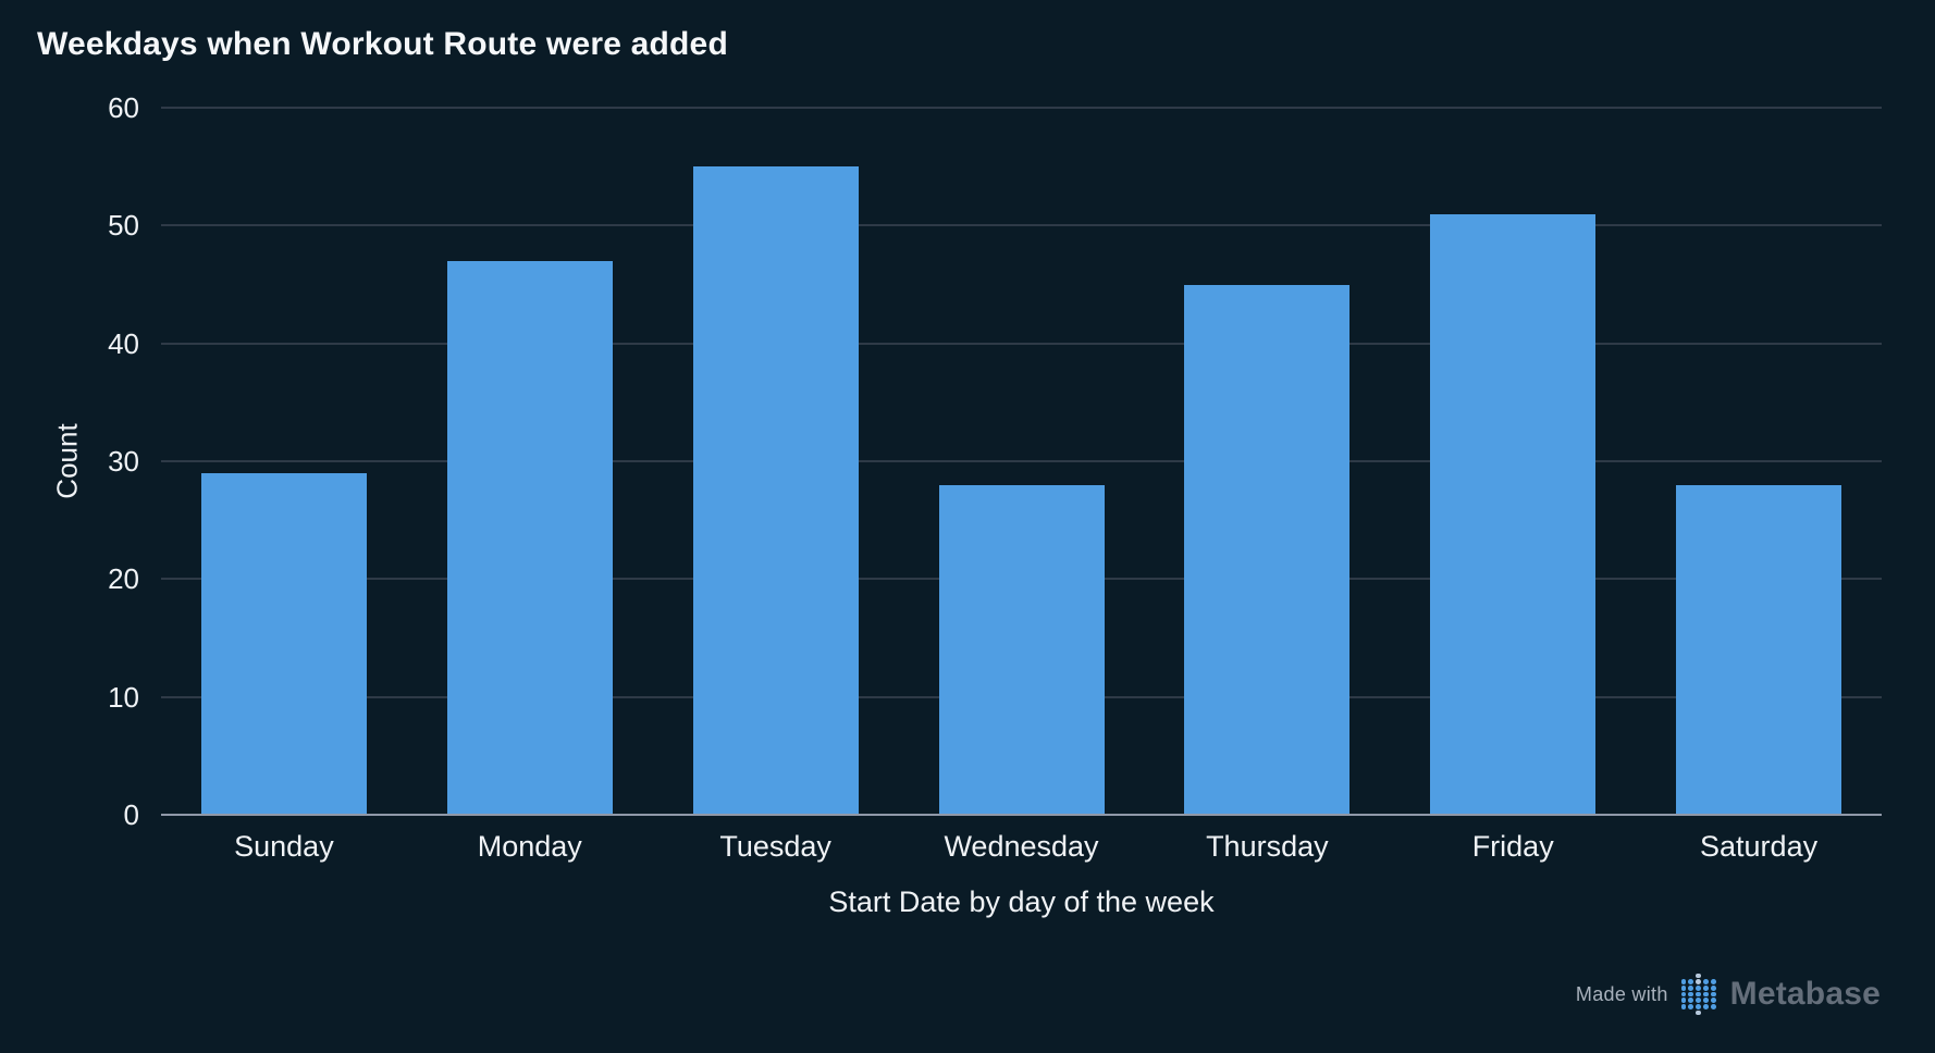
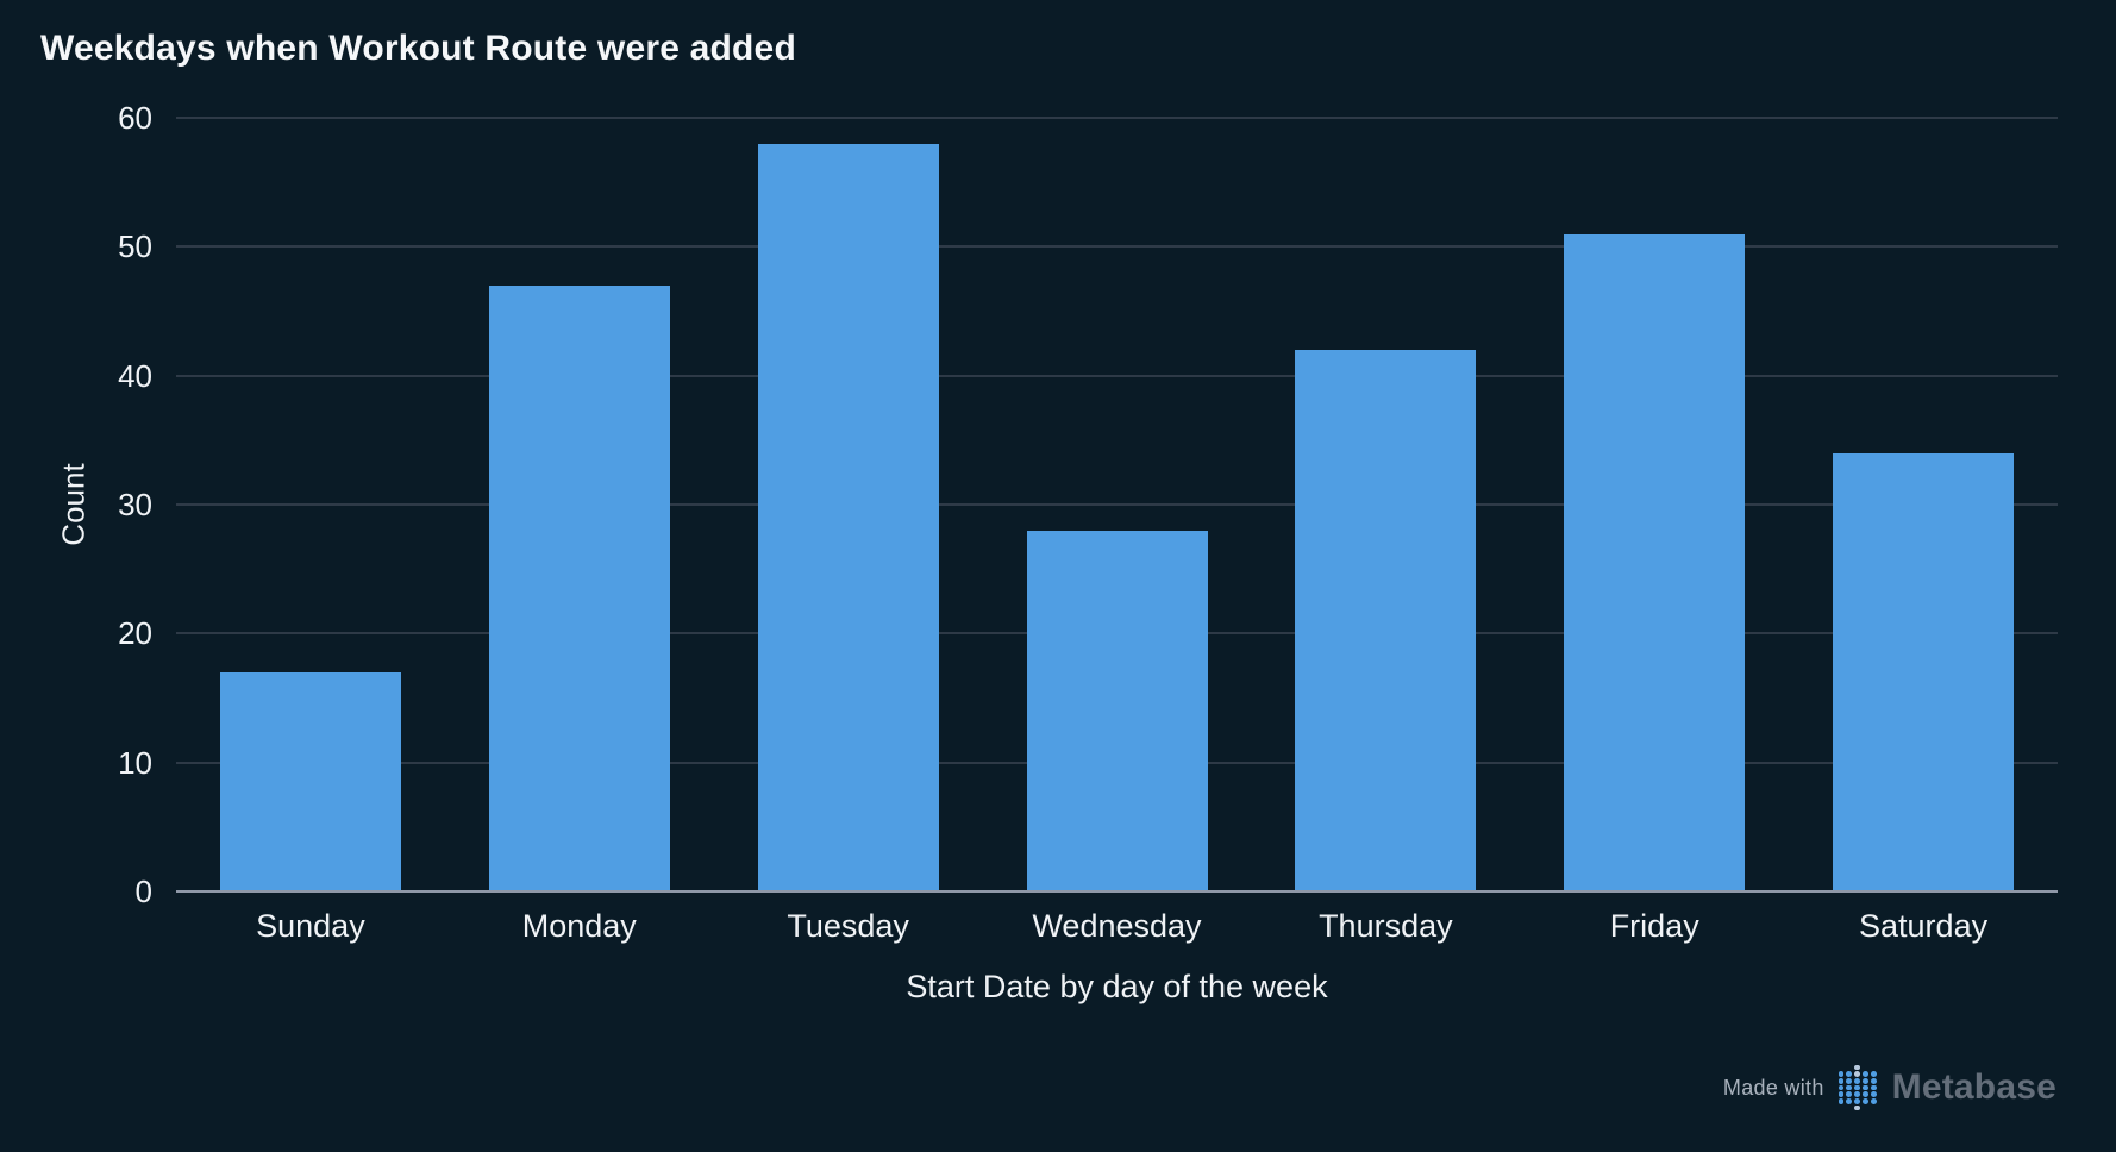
Sunday: 29 -> 17
Tuesday: 55 -> 58
Thursday: 45 -> 42
Saturday: 28 -> 34
